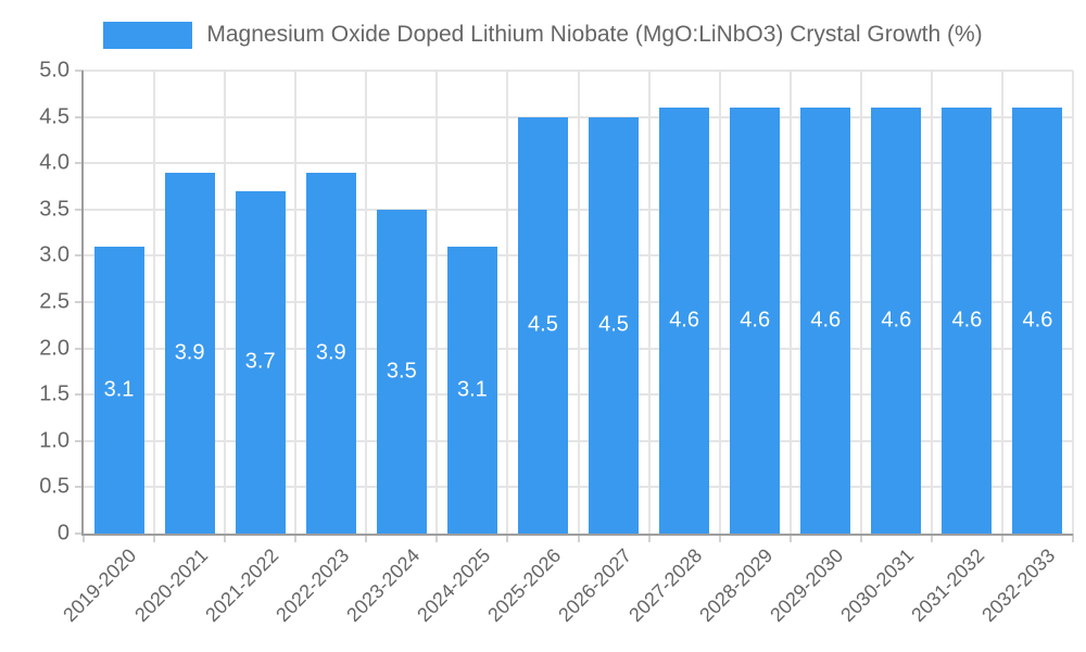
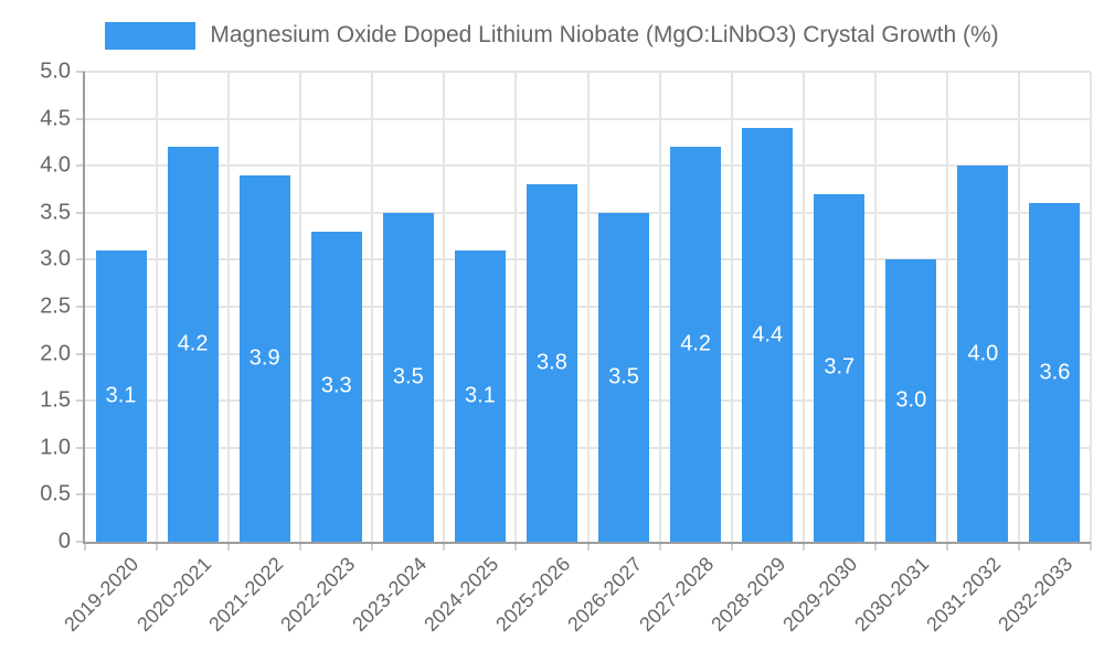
2020-2021: 3.9 -> 4.2
2021-2022: 3.7 -> 3.9
2022-2023: 3.9 -> 3.3
2025-2026: 4.5 -> 3.8
2026-2027: 4.5 -> 3.5
2027-2028: 4.6 -> 4.2
2028-2029: 4.6 -> 4.4
2029-2030: 4.6 -> 3.7
2030-2031: 4.6 -> 3.0
2031-2032: 4.6 -> 4.0
2032-2033: 4.6 -> 3.6
